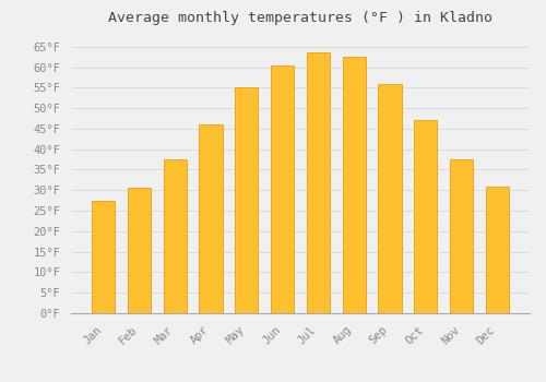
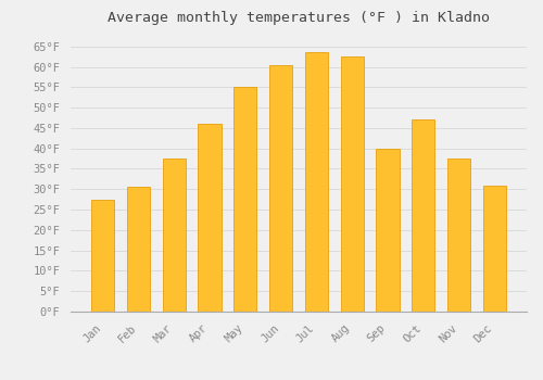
Sep: 56.0°F -> 40.0°F
